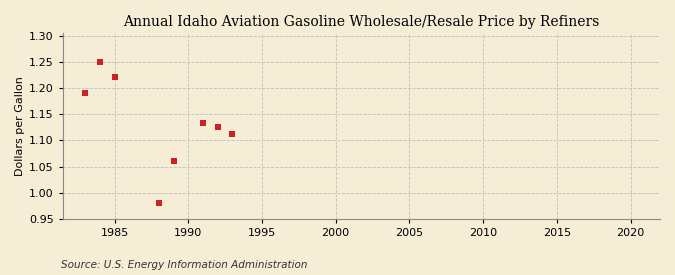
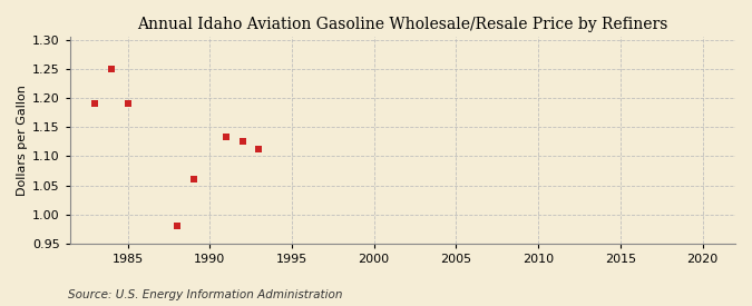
1985: 1.220 -> 1.190
